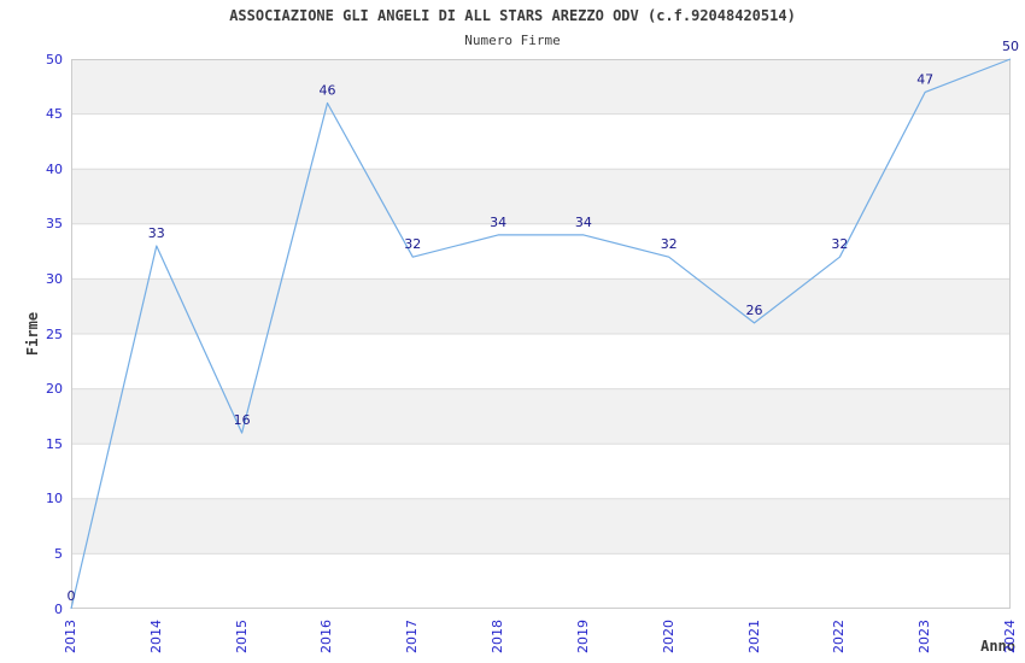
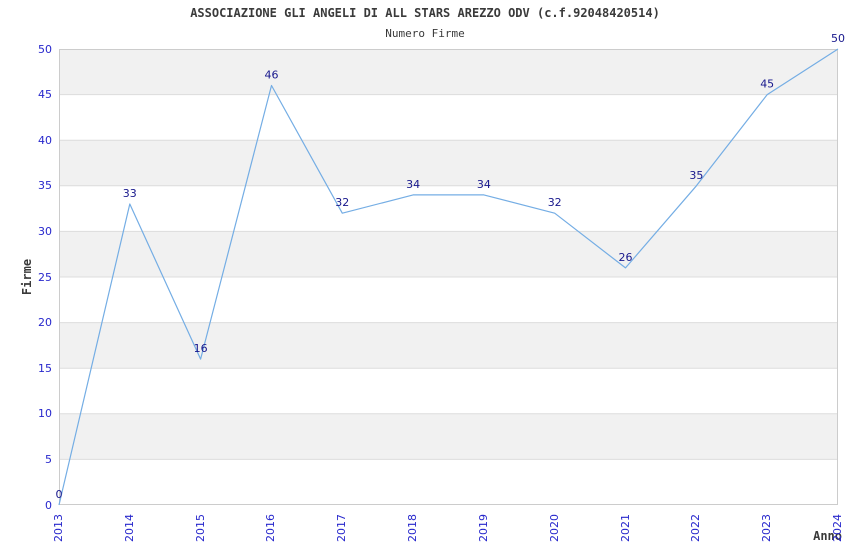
2022: 32 -> 35
2023: 47 -> 45
